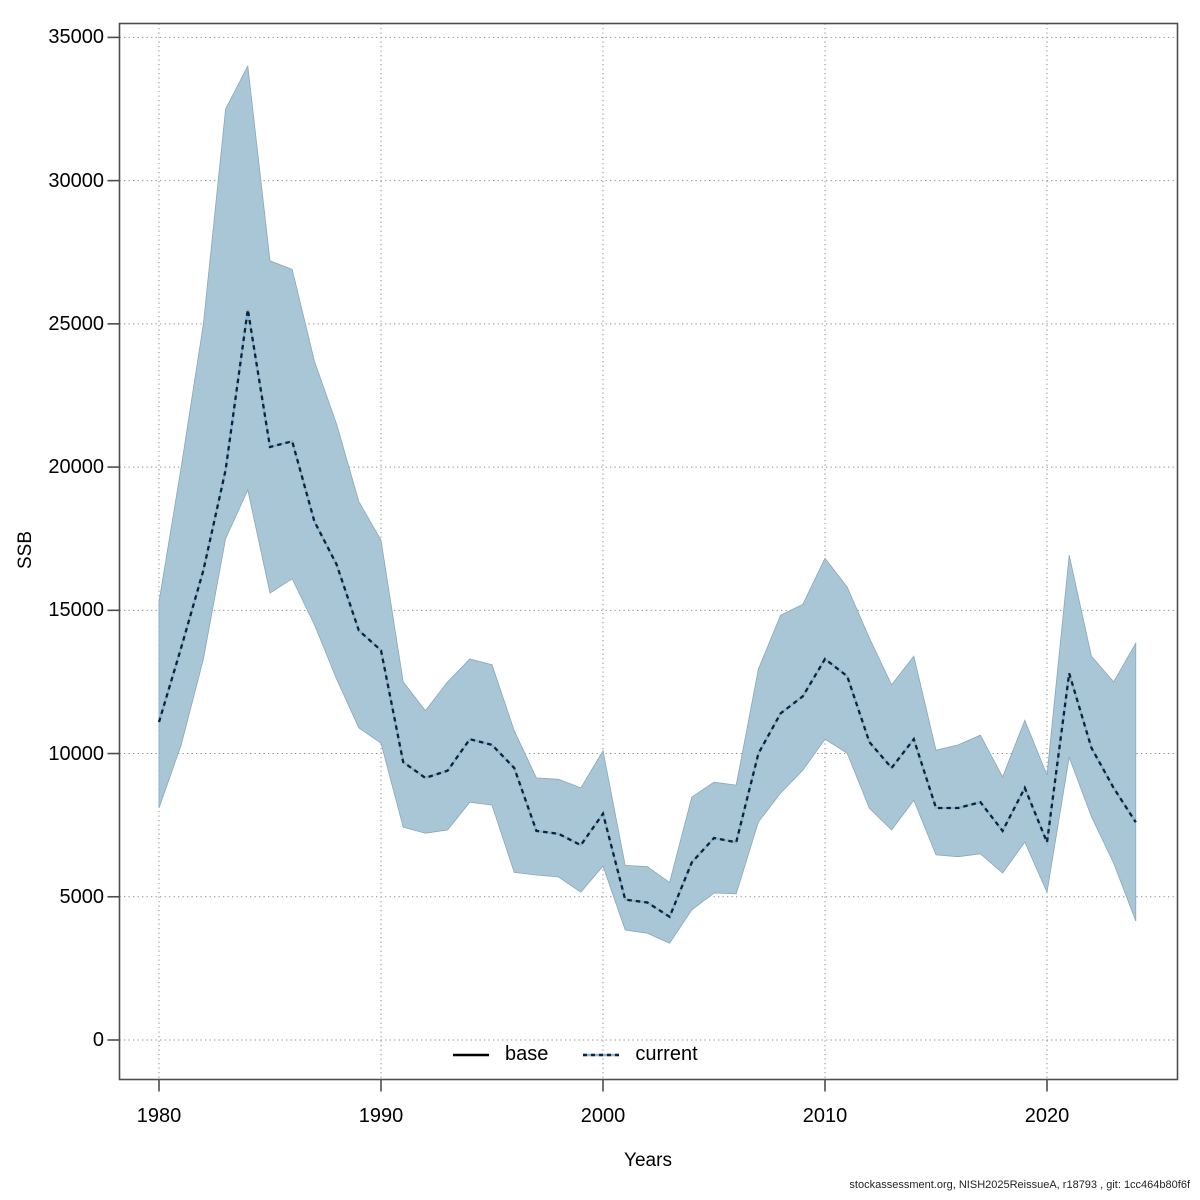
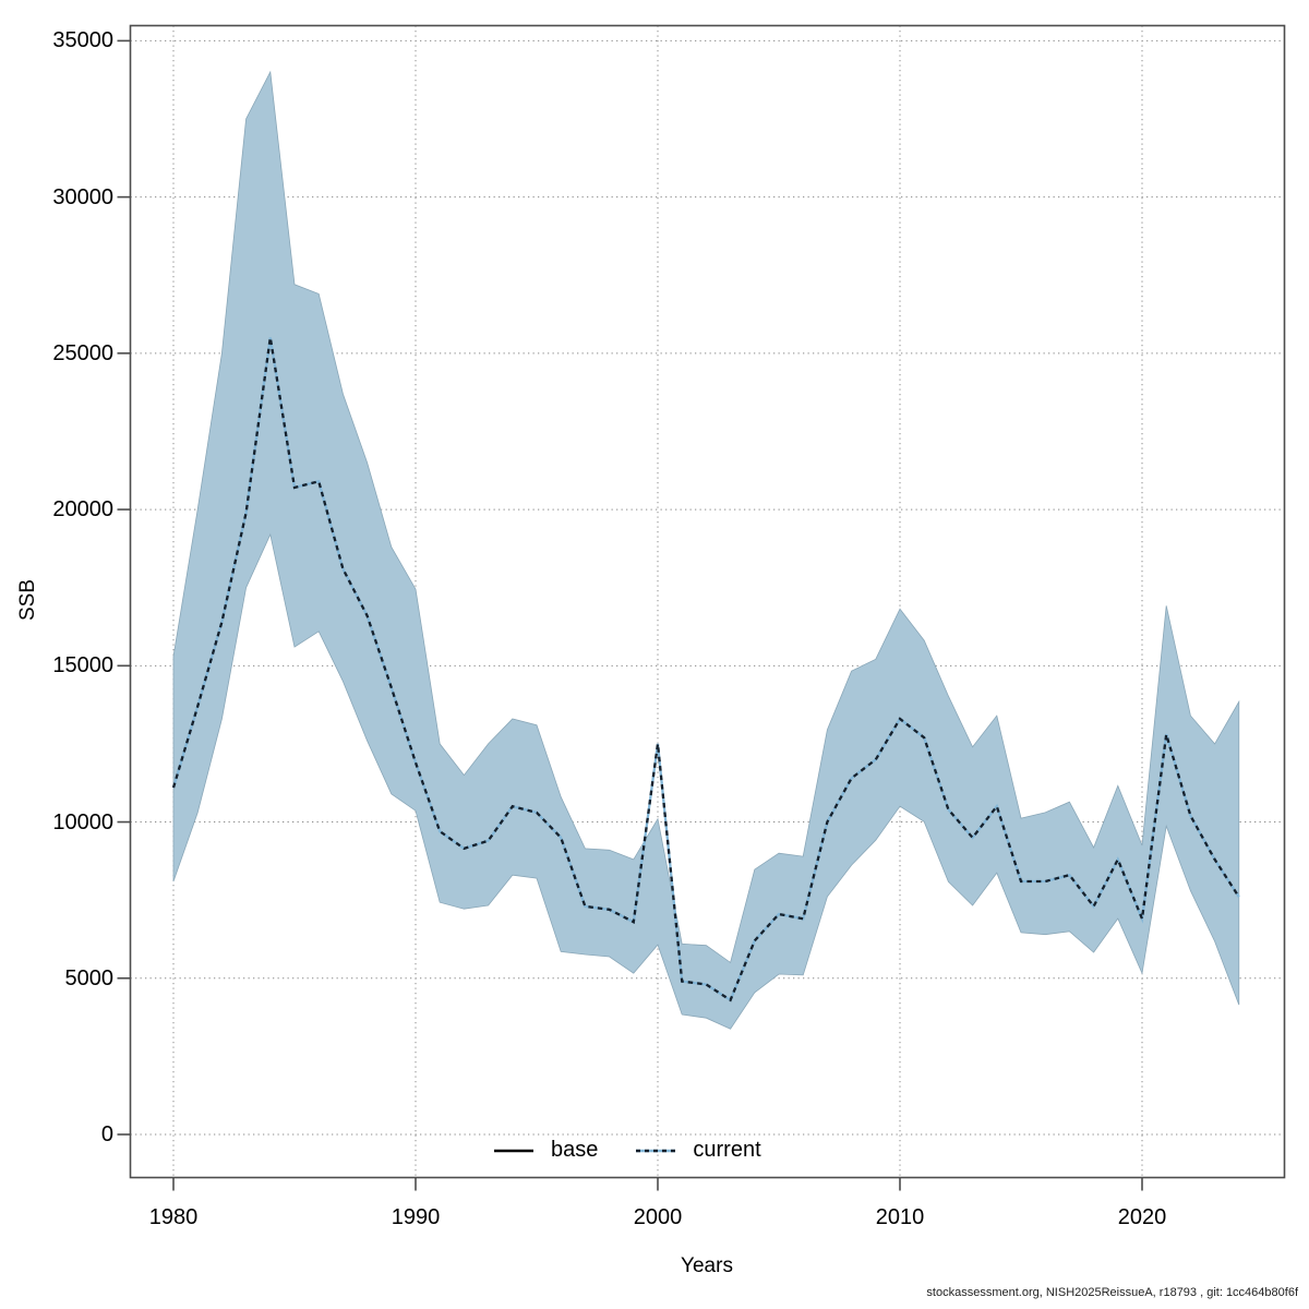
current/1990: 13600 -> 11900
current/2000: 7900 -> 12500
